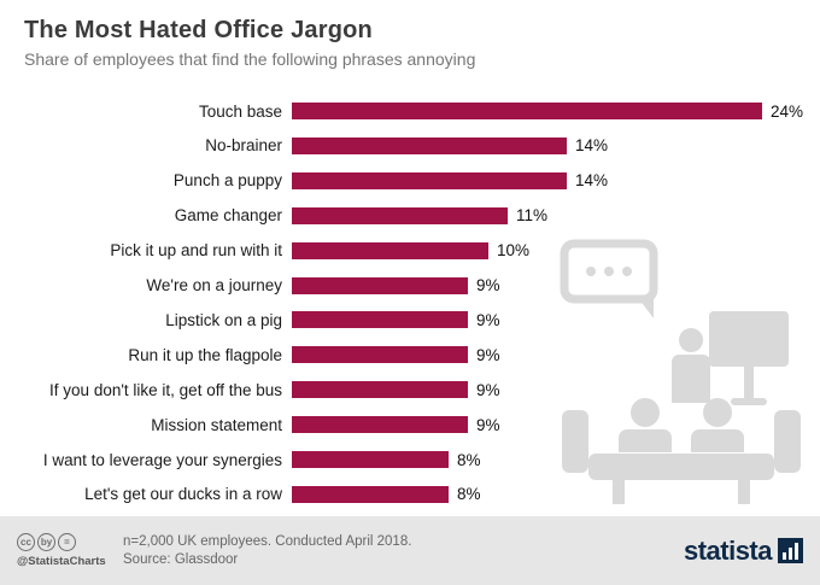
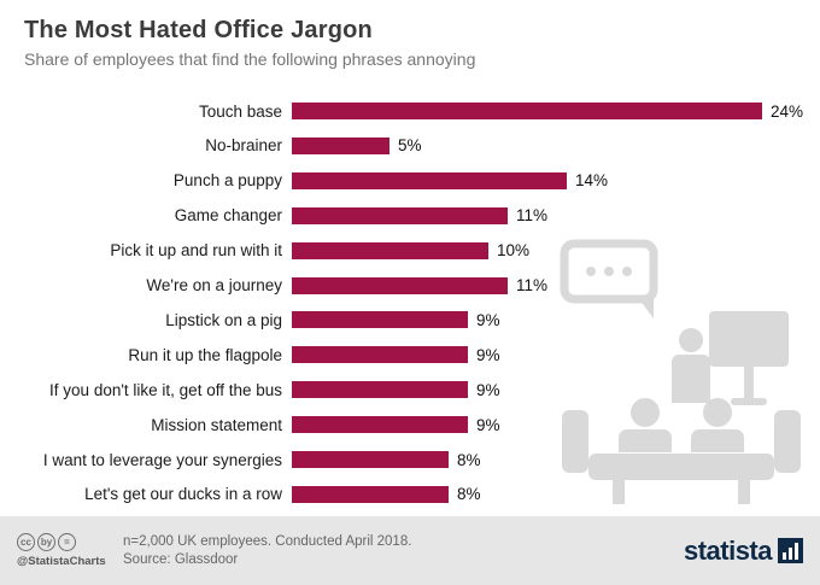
No-brainer: 14% -> 5%
We're on a journey: 9% -> 11%
